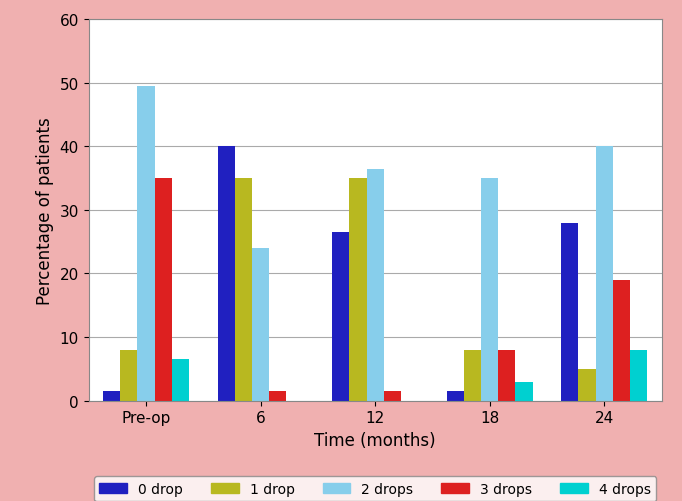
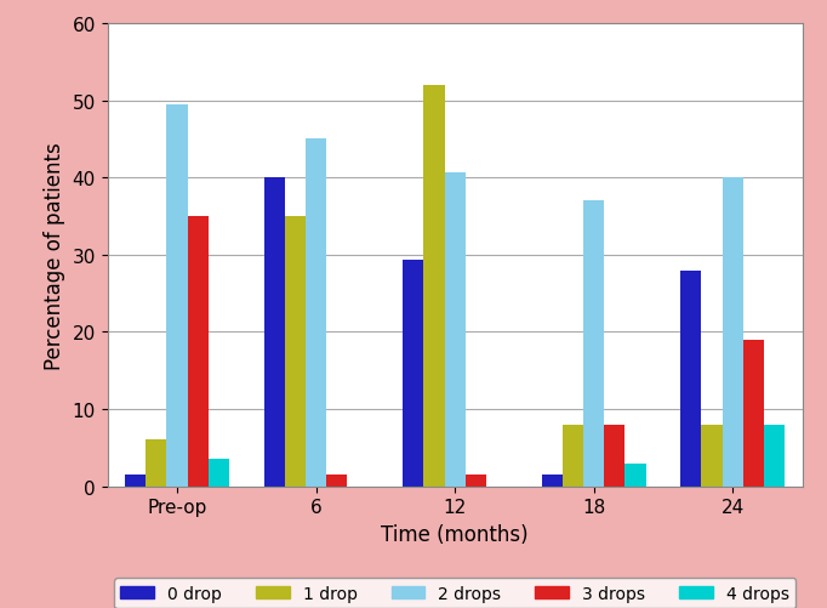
1 drop/Pre-op: 8 -> 6
4 drops/Pre-op: 6.5 -> 3.6
2 drops/6: 24.0 -> 45.0
0 drop/12: 26.5 -> 29.4
1 drop/12: 35 -> 52
2 drops/12: 36.5 -> 40.6
2 drops/18: 35.0 -> 37.0
1 drop/24: 5 -> 8
